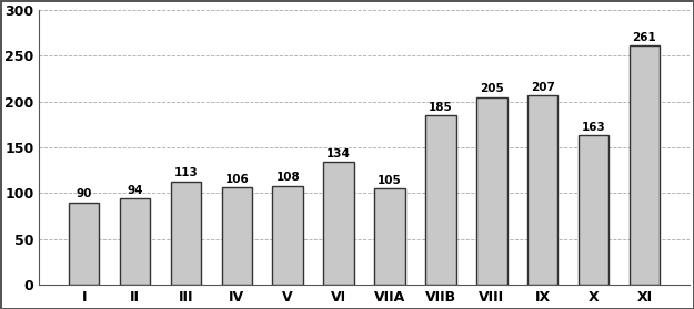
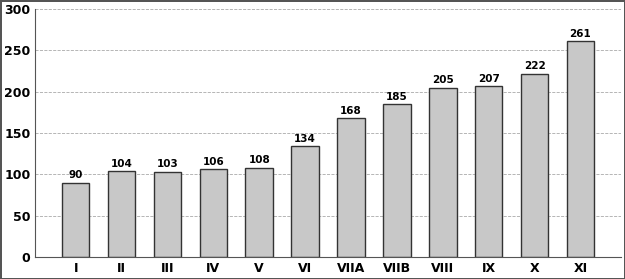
II: 94 -> 104
III: 113 -> 103
VIIA: 105 -> 168
X: 163 -> 222
